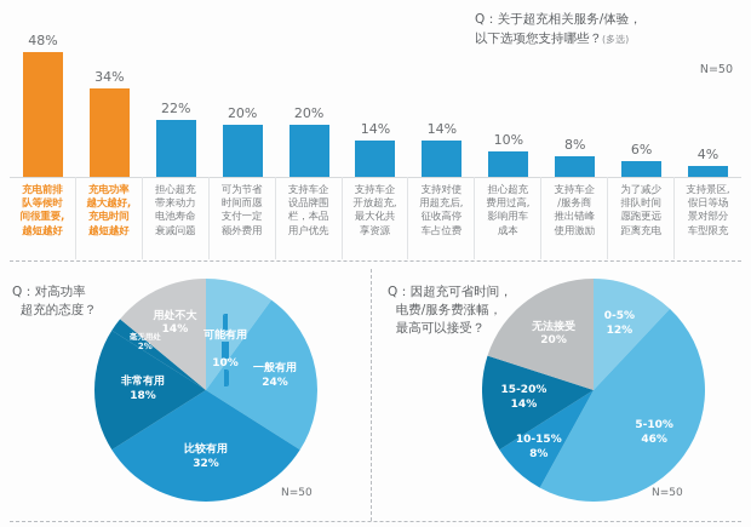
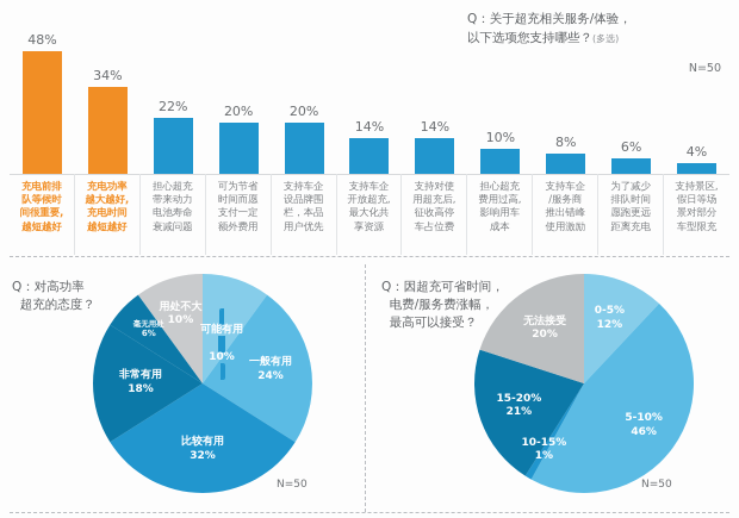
Q：对高功率超充的态度？/毫无用处: 2% -> 6%
Q：对高功率超充的态度？/用处不大: 14% -> 10%
Q：因超充可省时间，电费/服务费涨幅，最高可以接受？/10-15%: 8% -> 1%
Q：因超充可省时间，电费/服务费涨幅，最高可以接受？/15-20%: 14% -> 21%
